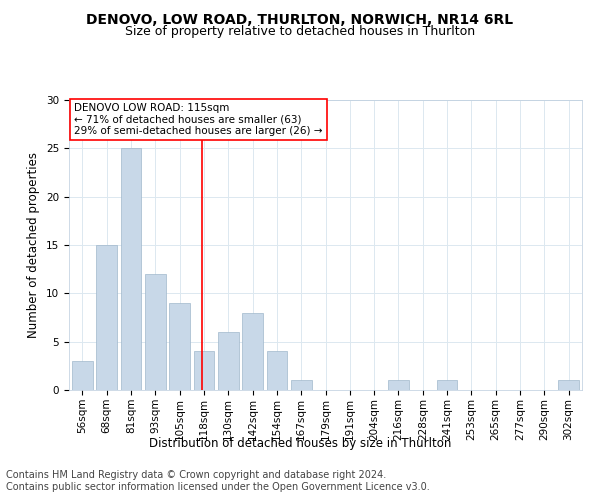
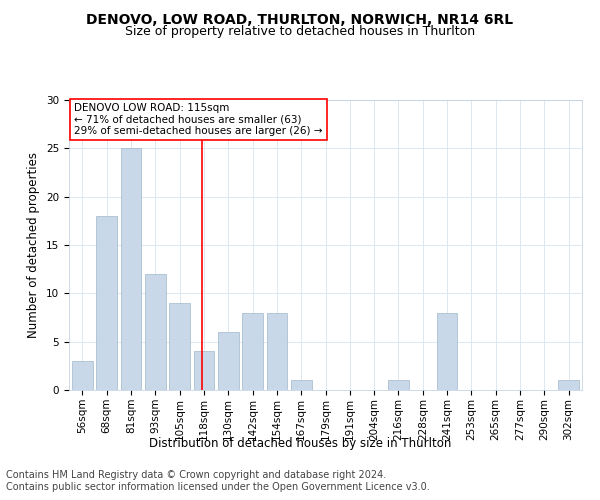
68sqm: 15 -> 18
154sqm: 4 -> 8
241sqm: 1 -> 8
